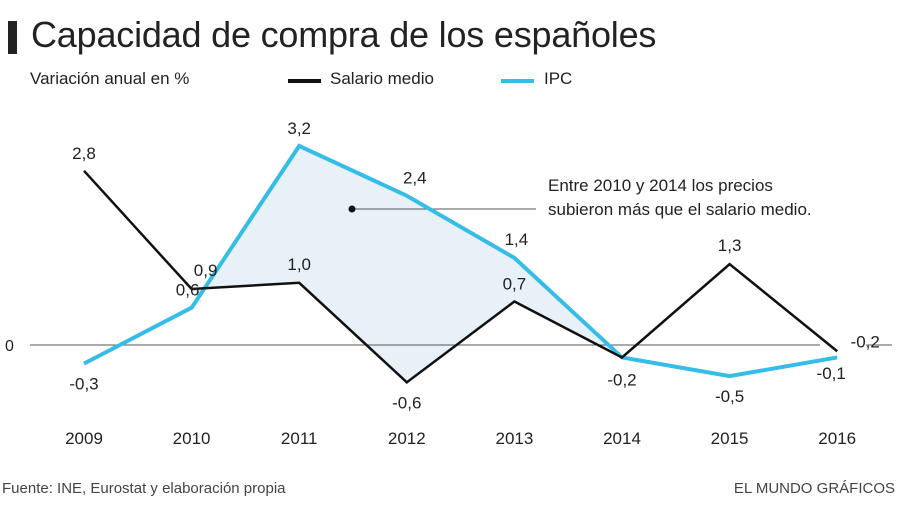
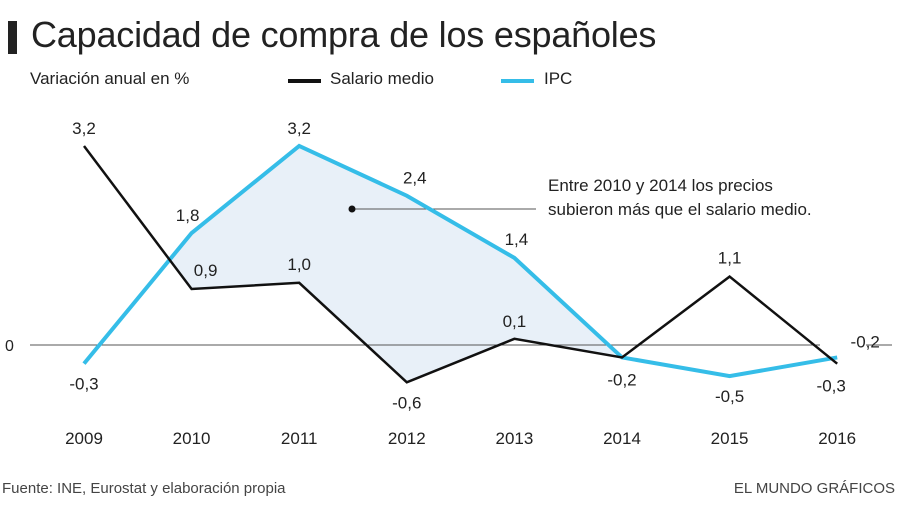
Salario medio/2009: 2,8 -> 3,2
IPC/2010: 0,6 -> 1,8
Salario medio/2013: 0,7 -> 0,1
Salario medio/2015: 1,3 -> 1,1
Salario medio/2016: -0,1 -> -0,3
